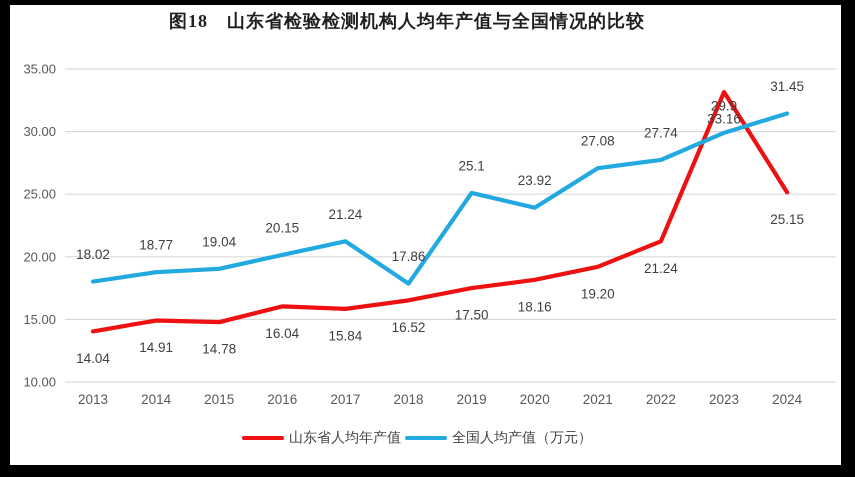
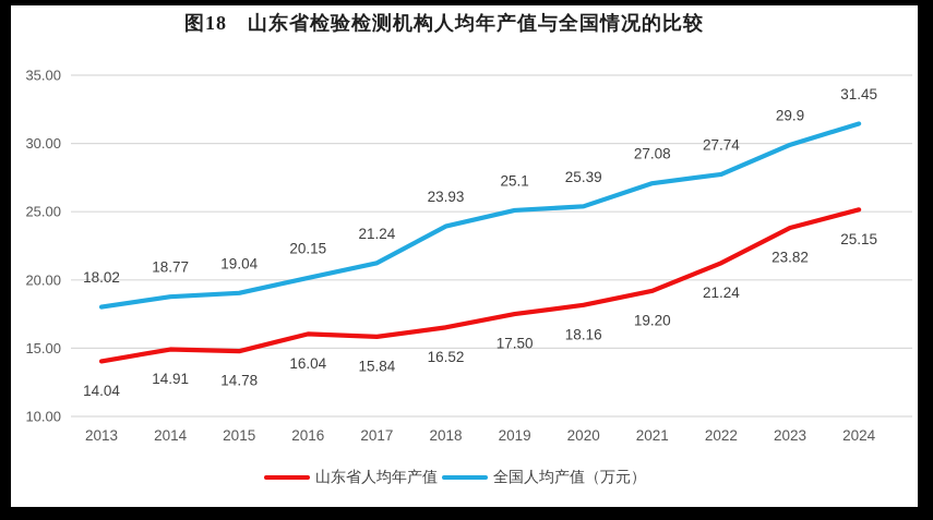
全国人均产值（万元）/2018: 17.86 -> 23.93
全国人均产值（万元）/2020: 23.92 -> 25.39
山东省人均年产值/2023: 33.16 -> 23.82
